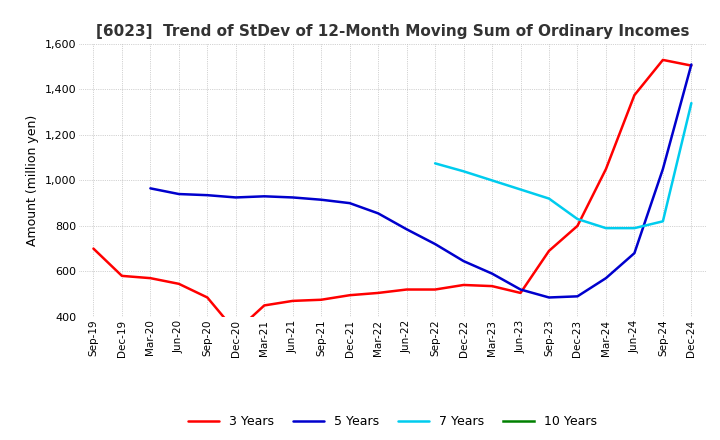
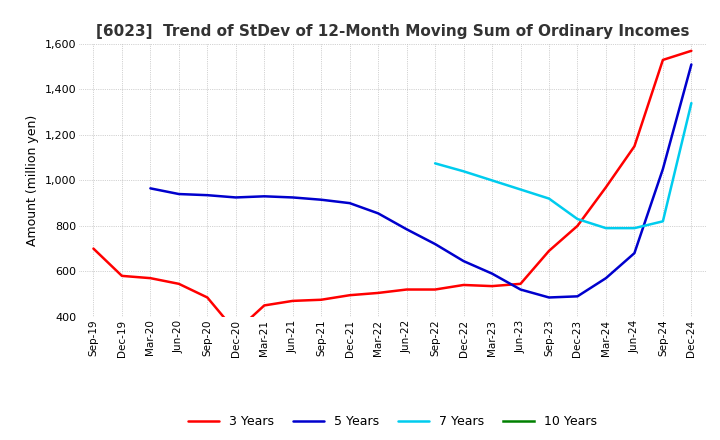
3 Years/Jun-23: 505 -> 545
3 Years/Mar-24: 1,050 -> 970
3 Years/Jun-24: 1,375 -> 1,150
3 Years/Dec-24: 1,505 -> 1,570
